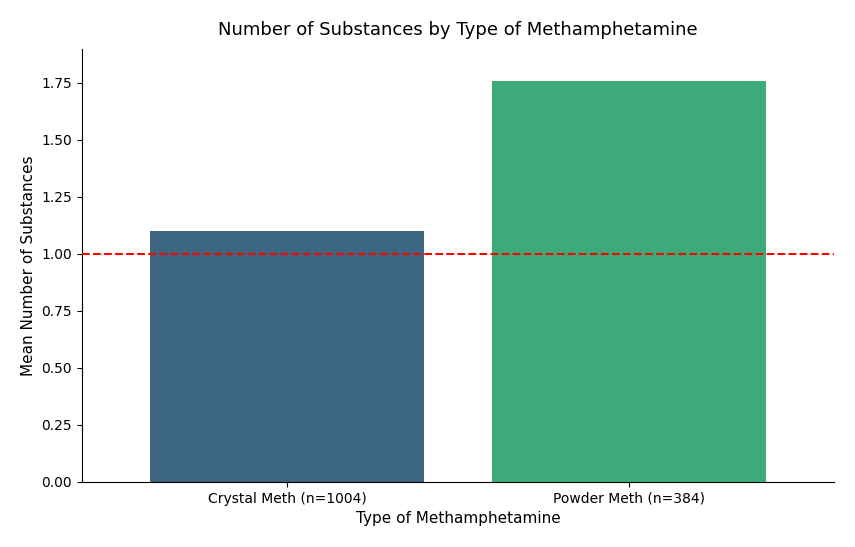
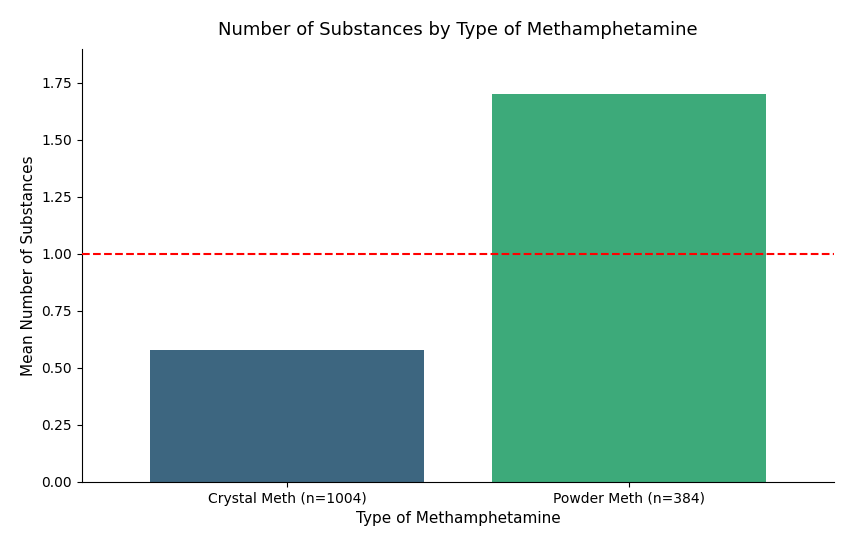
Crystal Meth (n=1004): 1.10 -> 0.58
Powder Meth (n=384): 1.76 -> 1.70
